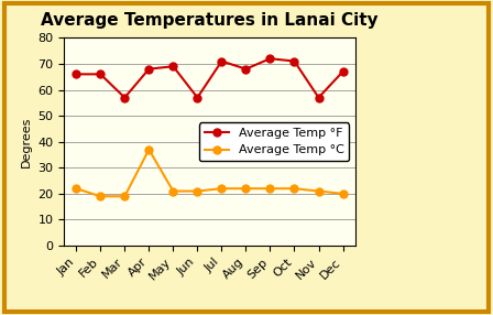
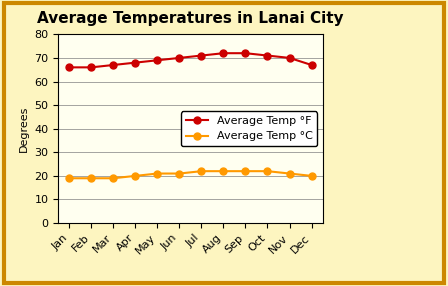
Average Temp °C/Jan: 22 -> 19
Average Temp °F/Mar: 57 -> 67
Average Temp °C/Apr: 37 -> 20
Average Temp °F/Jun: 57 -> 70
Average Temp °F/Aug: 68 -> 72
Average Temp °F/Nov: 57 -> 70
